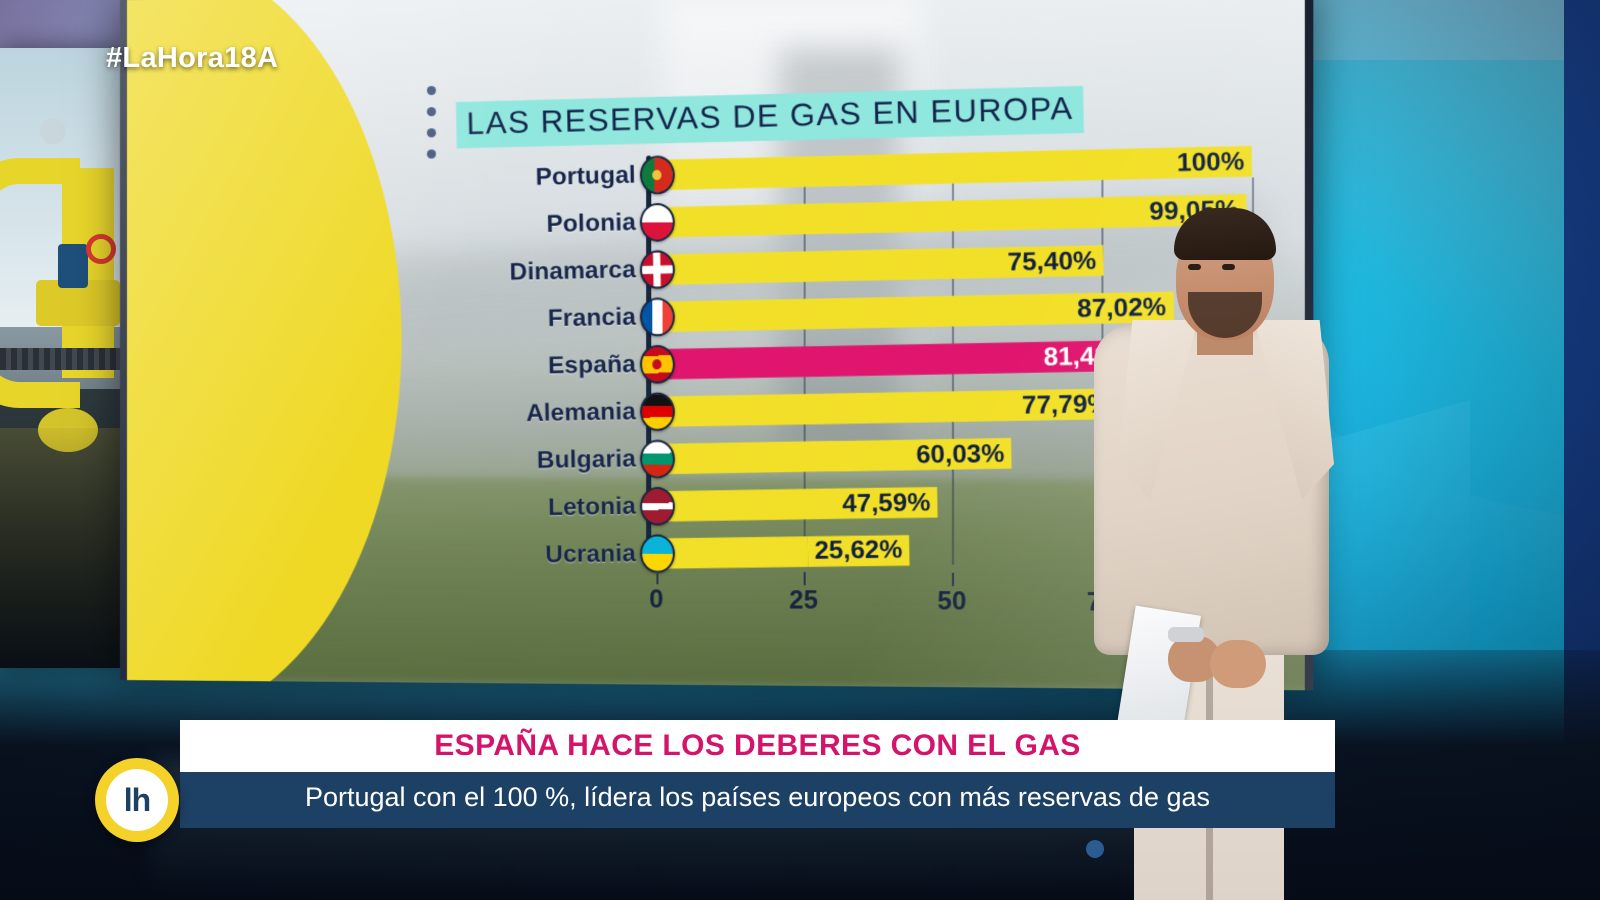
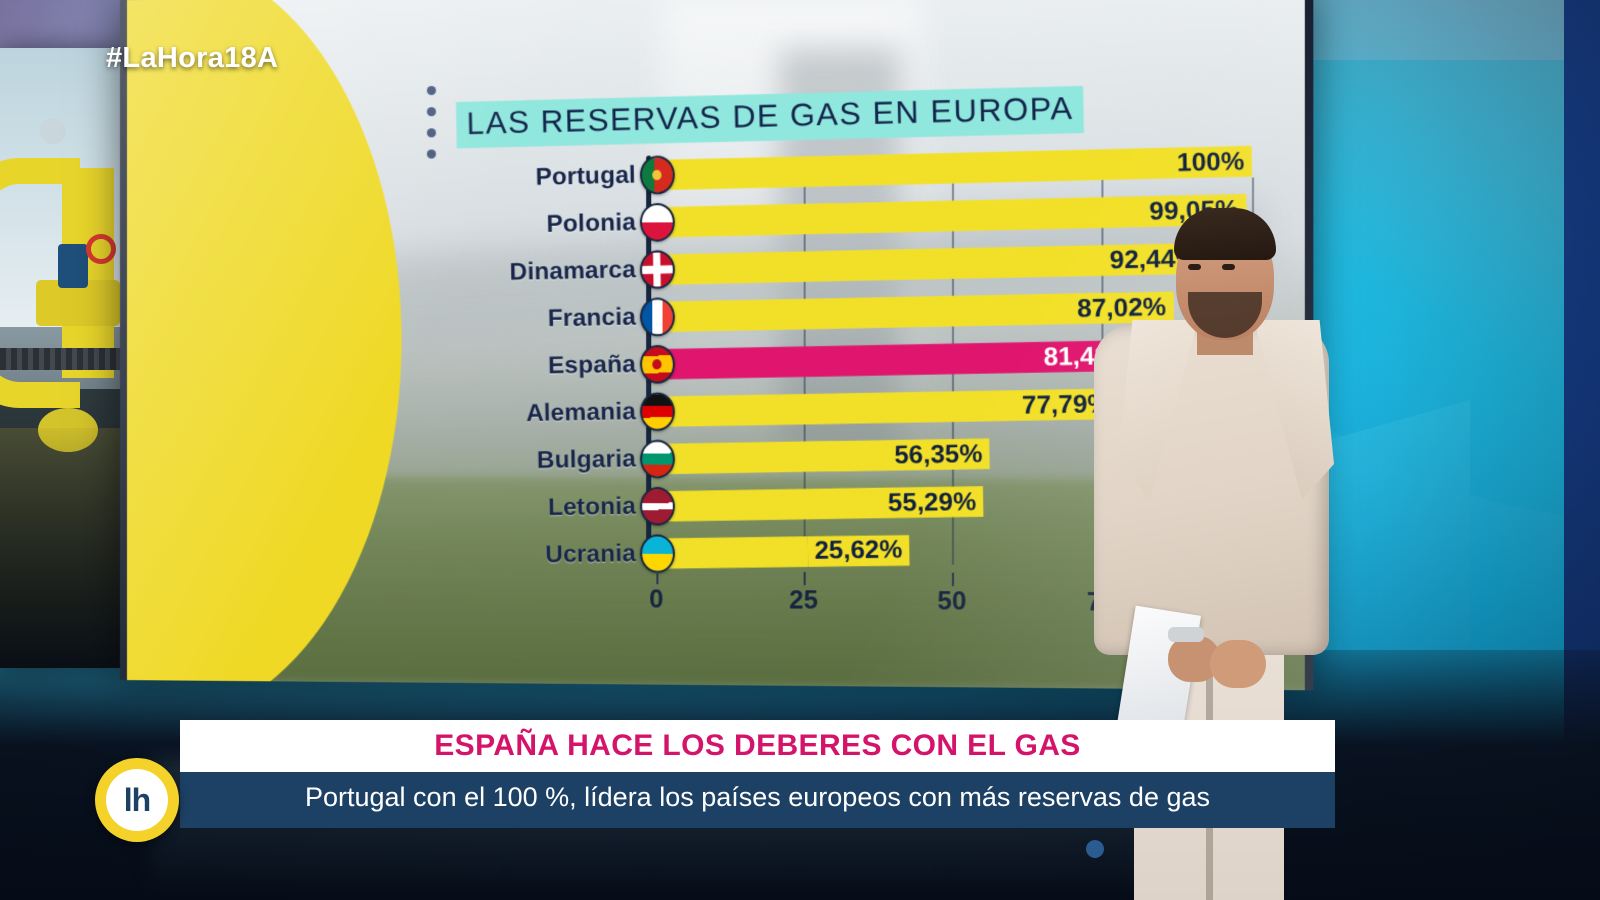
Dinamarca: 75,40% -> 92,44%
Bulgaria: 60,03% -> 56,35%
Letonia: 47,59% -> 55,29%
